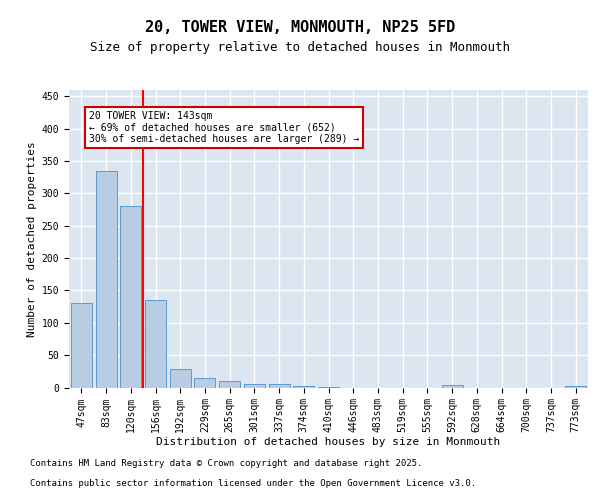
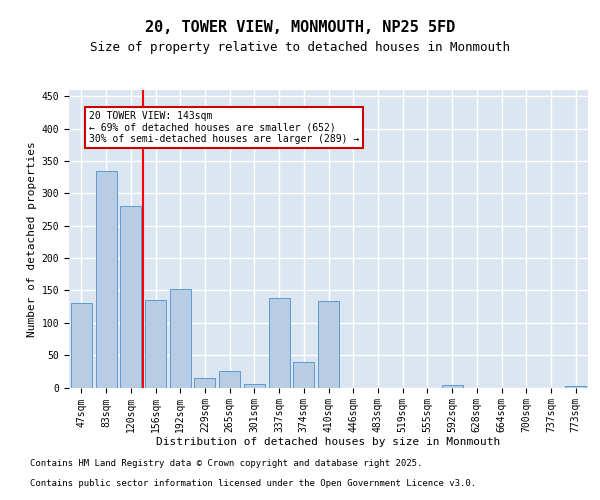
192sqm: 28 -> 152
265sqm: 10 -> 26
337sqm: 5 -> 138
374sqm: 2 -> 40
410sqm: 1 -> 134
